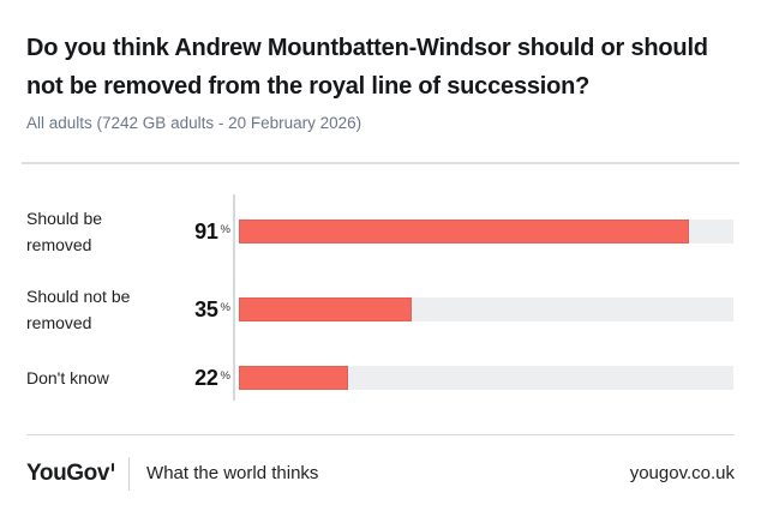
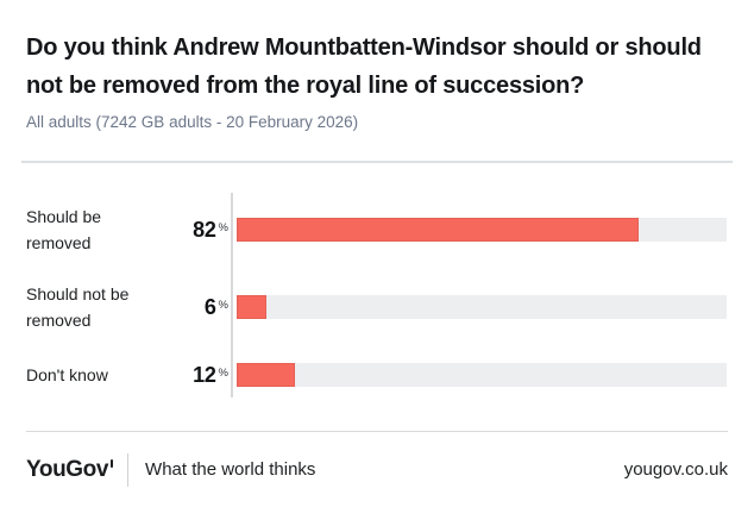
Should be removed: 91 -> 82
Should not be removed: 35 -> 6
Don't know: 22 -> 12
